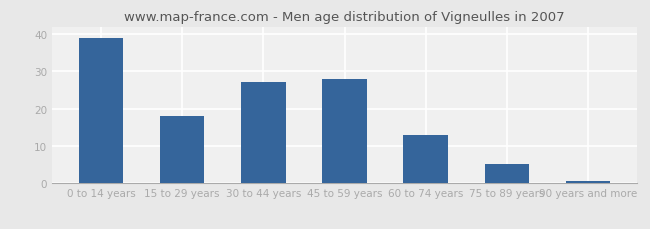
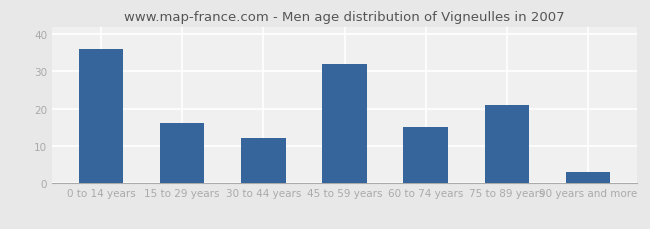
0 to 14 years: 39.0 -> 36.0
15 to 29 years: 18.0 -> 16.0
30 to 44 years: 27.0 -> 12.0
45 to 59 years: 28.0 -> 32.0
60 to 74 years: 13.0 -> 15.0
75 to 89 years: 5.0 -> 21.0
90 years and more: 0.5 -> 3.0
